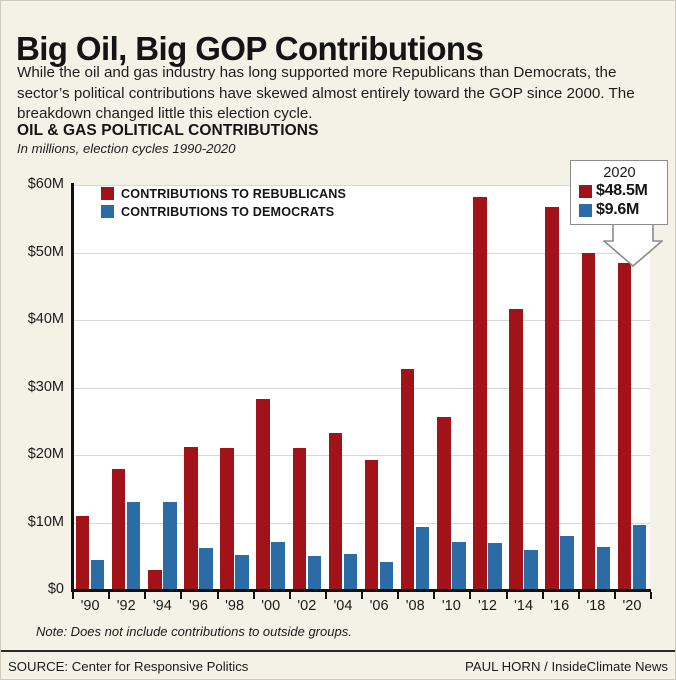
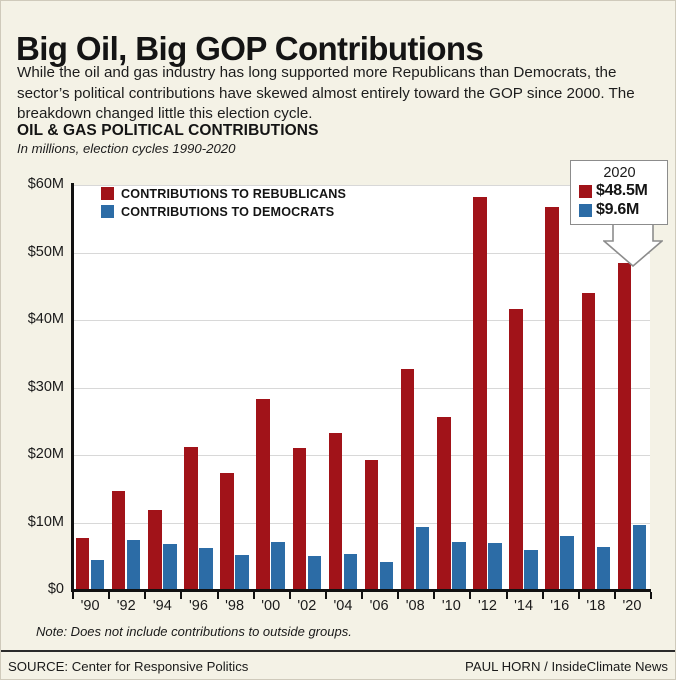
CONTRIBUTIONS TO REBUBLICANS/'90: $11M -> $8M
CONTRIBUTIONS TO REBUBLICANS/'92: $18M -> $15M
CONTRIBUTIONS TO DEMOCRATS/'92: $13M -> $7M
CONTRIBUTIONS TO REBUBLICANS/'94: $3M -> $12M
CONTRIBUTIONS TO DEMOCRATS/'94: $13M -> $7M
CONTRIBUTIONS TO REBUBLICANS/'98: $21M -> $17M
CONTRIBUTIONS TO REBUBLICANS/'18: $50M -> $44M
